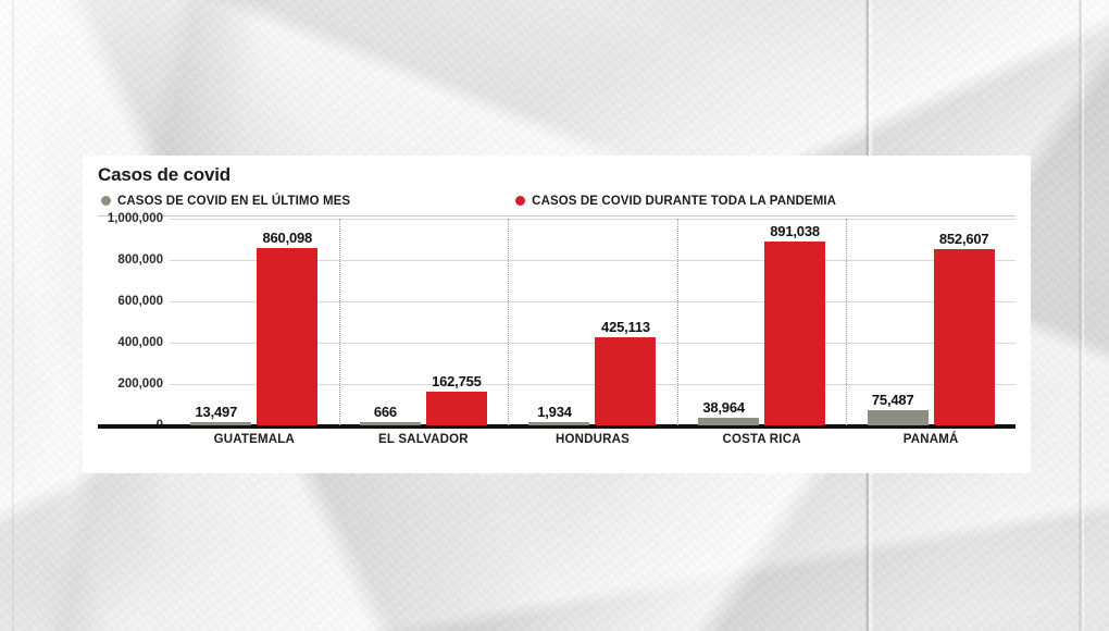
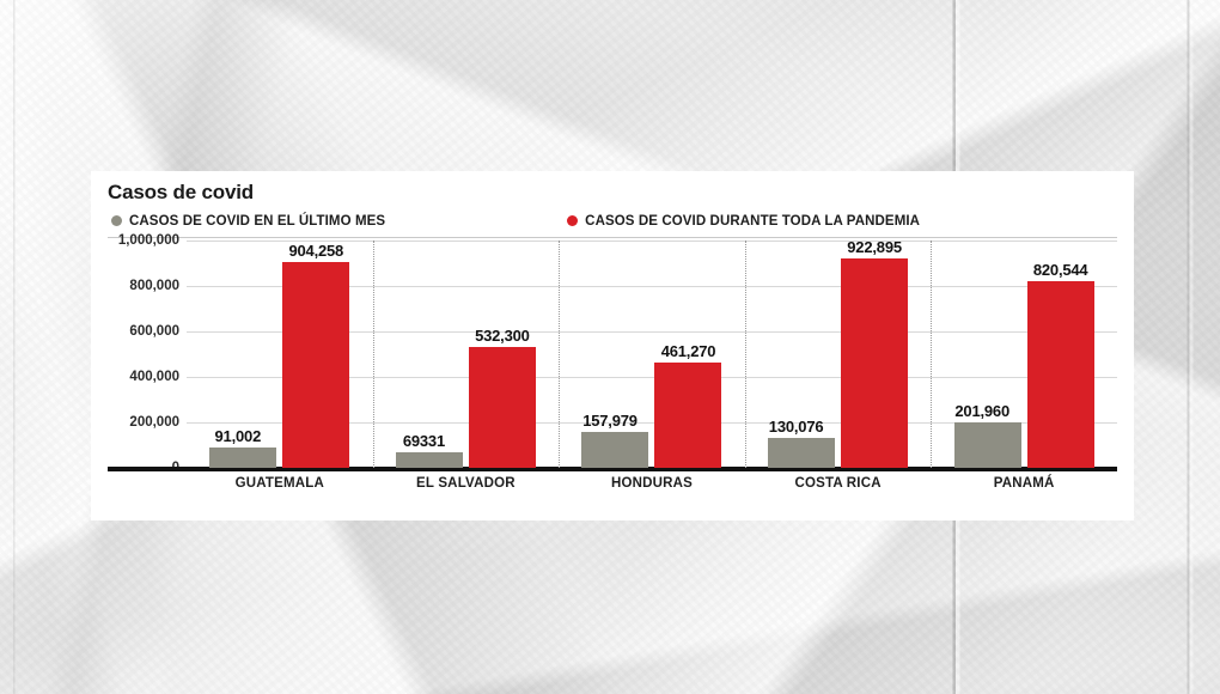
CASOS DE COVID EN EL ÚLTIMO MES/GUATEMALA: 13,497 -> 91,002
CASOS DE COVID DURANTE TODA LA PANDEMIA/GUATEMALA: 860,098 -> 904,258
CASOS DE COVID EN EL ÚLTIMO MES/EL SALVADOR: 666 -> 69331
CASOS DE COVID DURANTE TODA LA PANDEMIA/EL SALVADOR: 162,755 -> 532,300
CASOS DE COVID EN EL ÚLTIMO MES/HONDURAS: 1,934 -> 157,979
CASOS DE COVID DURANTE TODA LA PANDEMIA/HONDURAS: 425,113 -> 461,270
CASOS DE COVID EN EL ÚLTIMO MES/COSTA RICA: 38,964 -> 130,076
CASOS DE COVID DURANTE TODA LA PANDEMIA/COSTA RICA: 891,038 -> 922,895
CASOS DE COVID EN EL ÚLTIMO MES/PANAMÁ: 75,487 -> 201,960
CASOS DE COVID DURANTE TODA LA PANDEMIA/PANAMÁ: 852,607 -> 820,544
